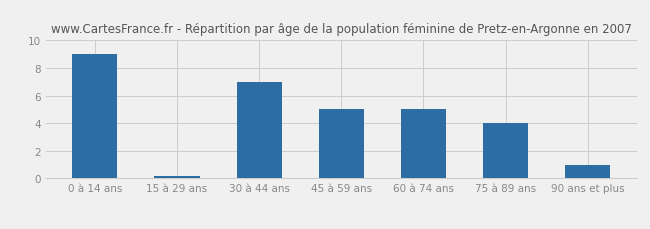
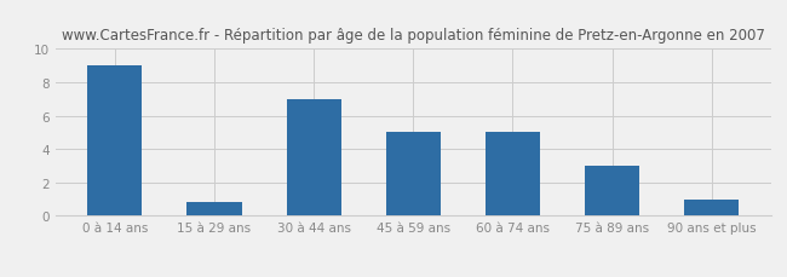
15 à 29 ans: 0.2 -> 0.8
75 à 89 ans: 4.0 -> 3.0
